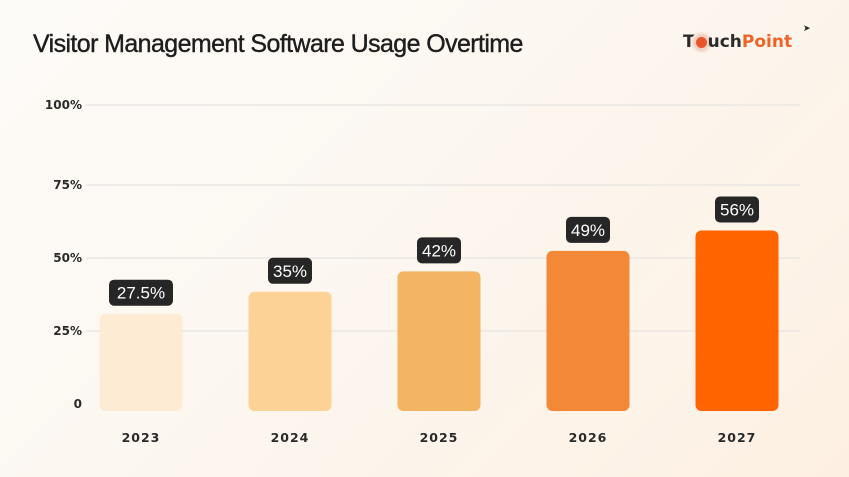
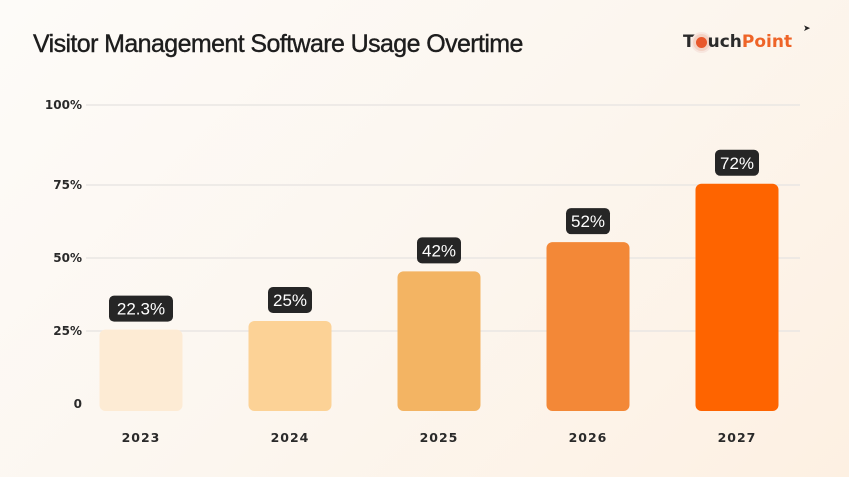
2023: 27.5% -> 22.3%
2024: 35% -> 25%
2026: 49% -> 52%
2027: 56% -> 72%
